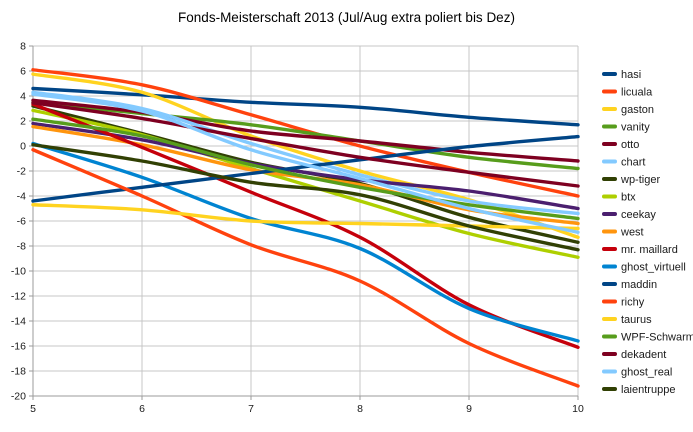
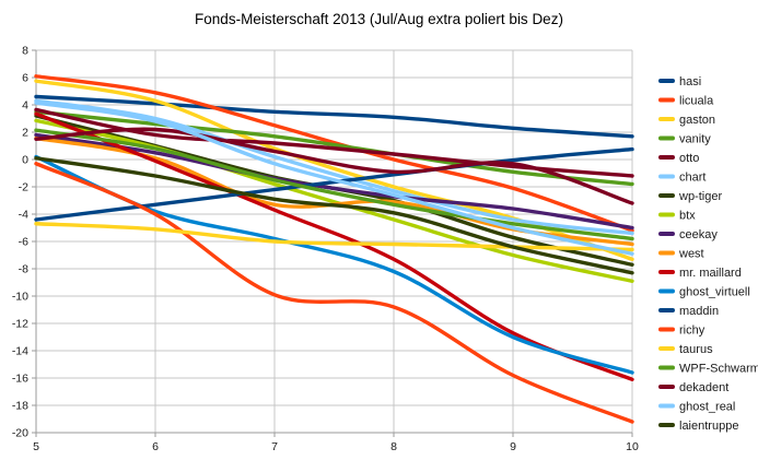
dekadent/5: 3.5 -> 1.5
otto/6: 2.7 -> 1.8
ghost_virtuell/6: -2.5 -> -3.8
west/7: -1.9 -> -3.3
richy/7: -7.9 -> -9.9
dekadent/9: -2.1 -> -0.3
licuala/10: -4.0 -> -5.2
